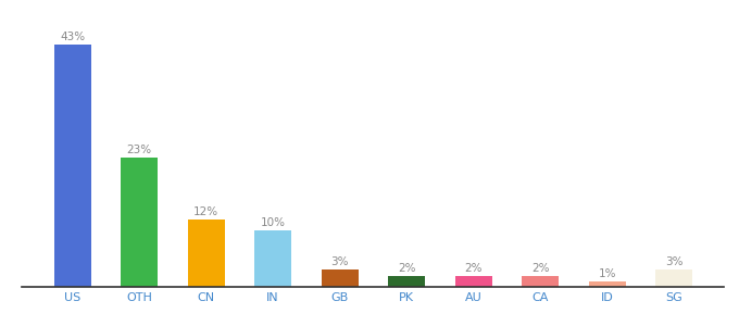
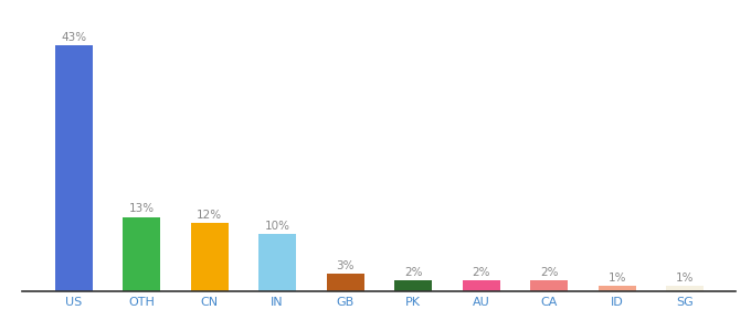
OTH: 23% -> 13%
SG: 3% -> 1%
